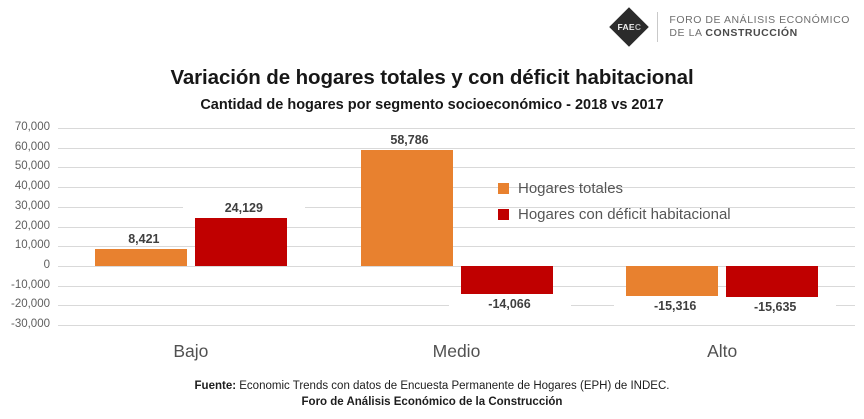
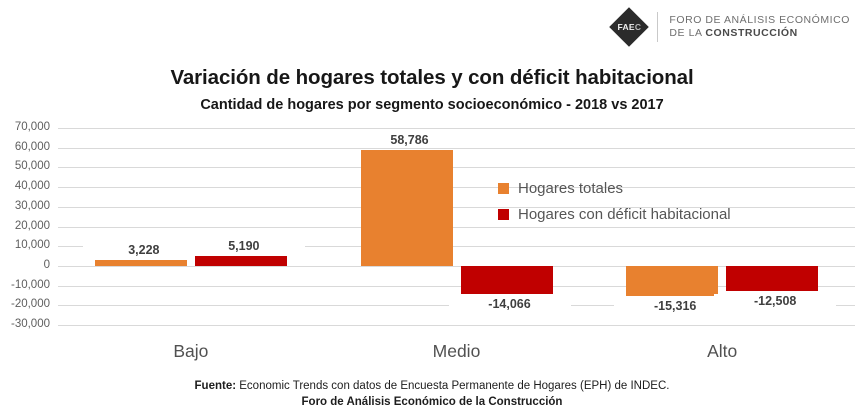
Hogares totales/Bajo: 8,421 -> 3,228
Hogares con déficit habitacional/Bajo: 24,129 -> 5,190
Hogares con déficit habitacional/Alto: -15,635 -> -12,508
